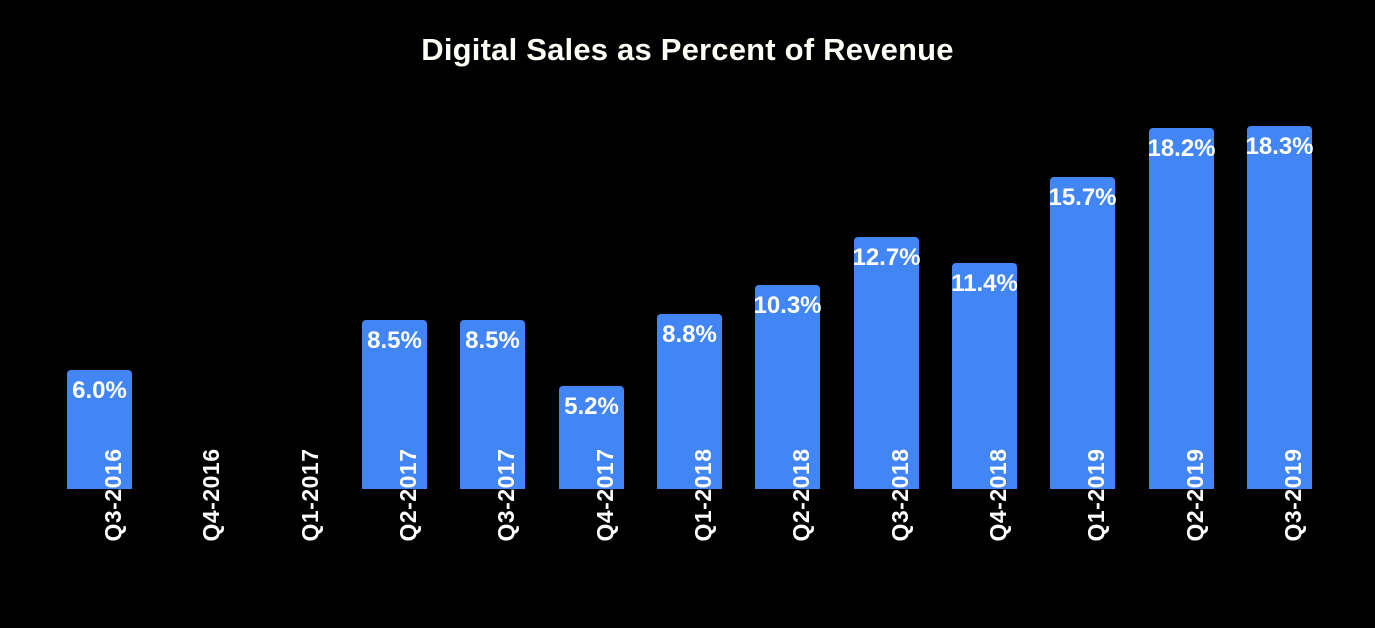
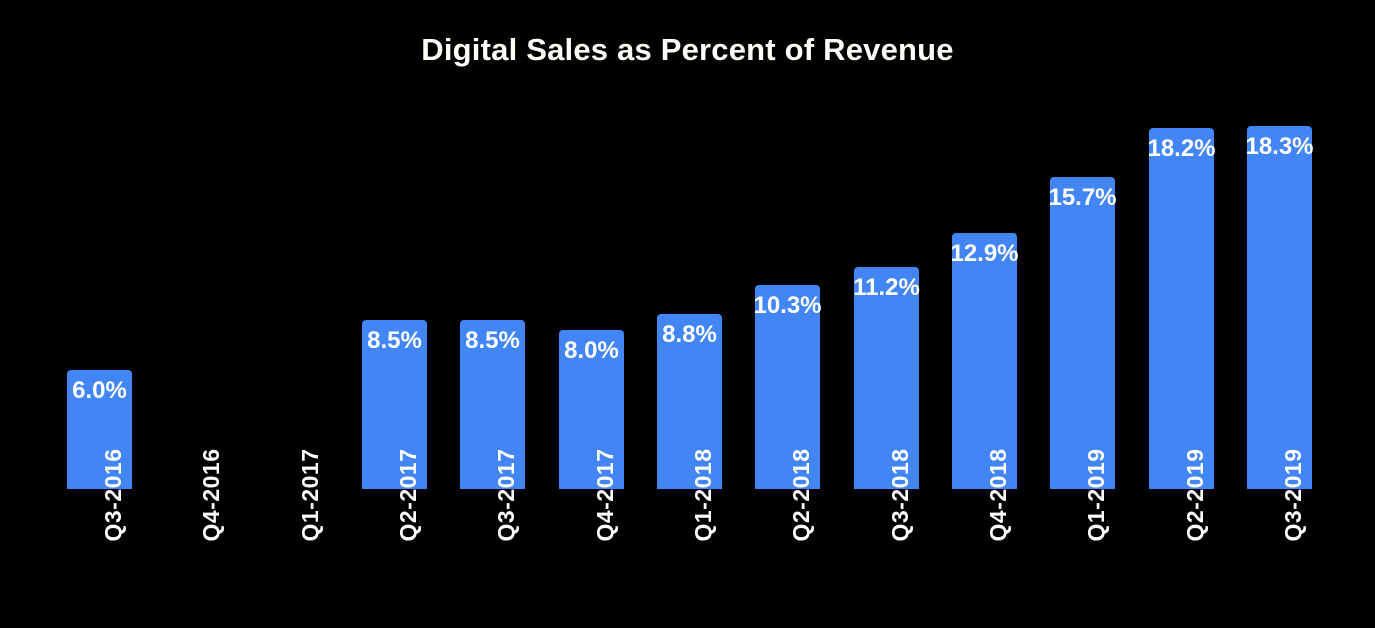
Q4-2017: 5.2% -> 8.0%
Q3-2018: 12.7% -> 11.2%
Q4-2018: 11.4% -> 12.9%
